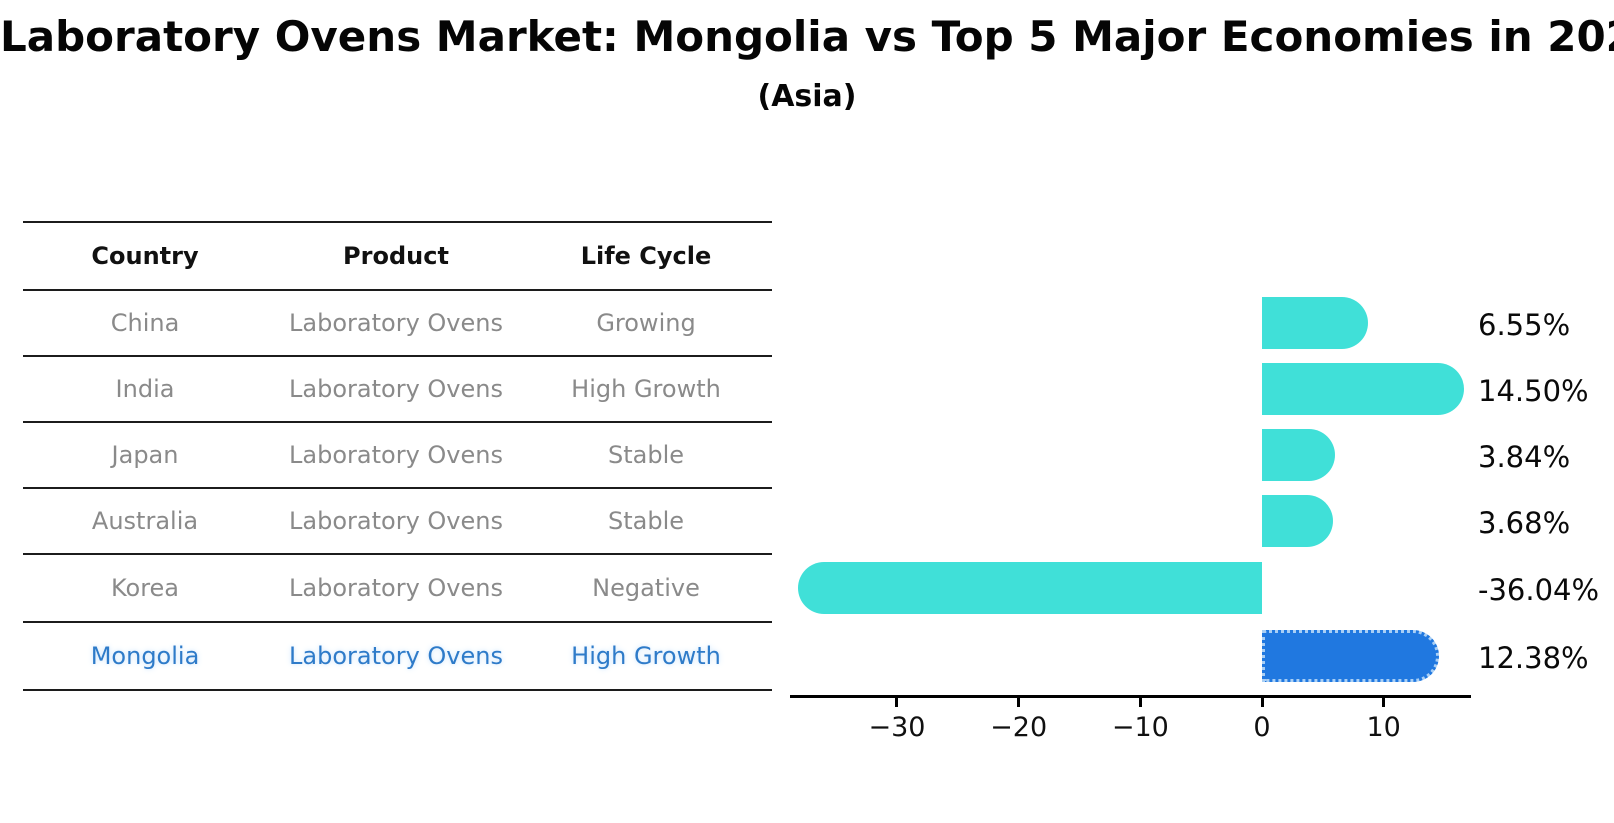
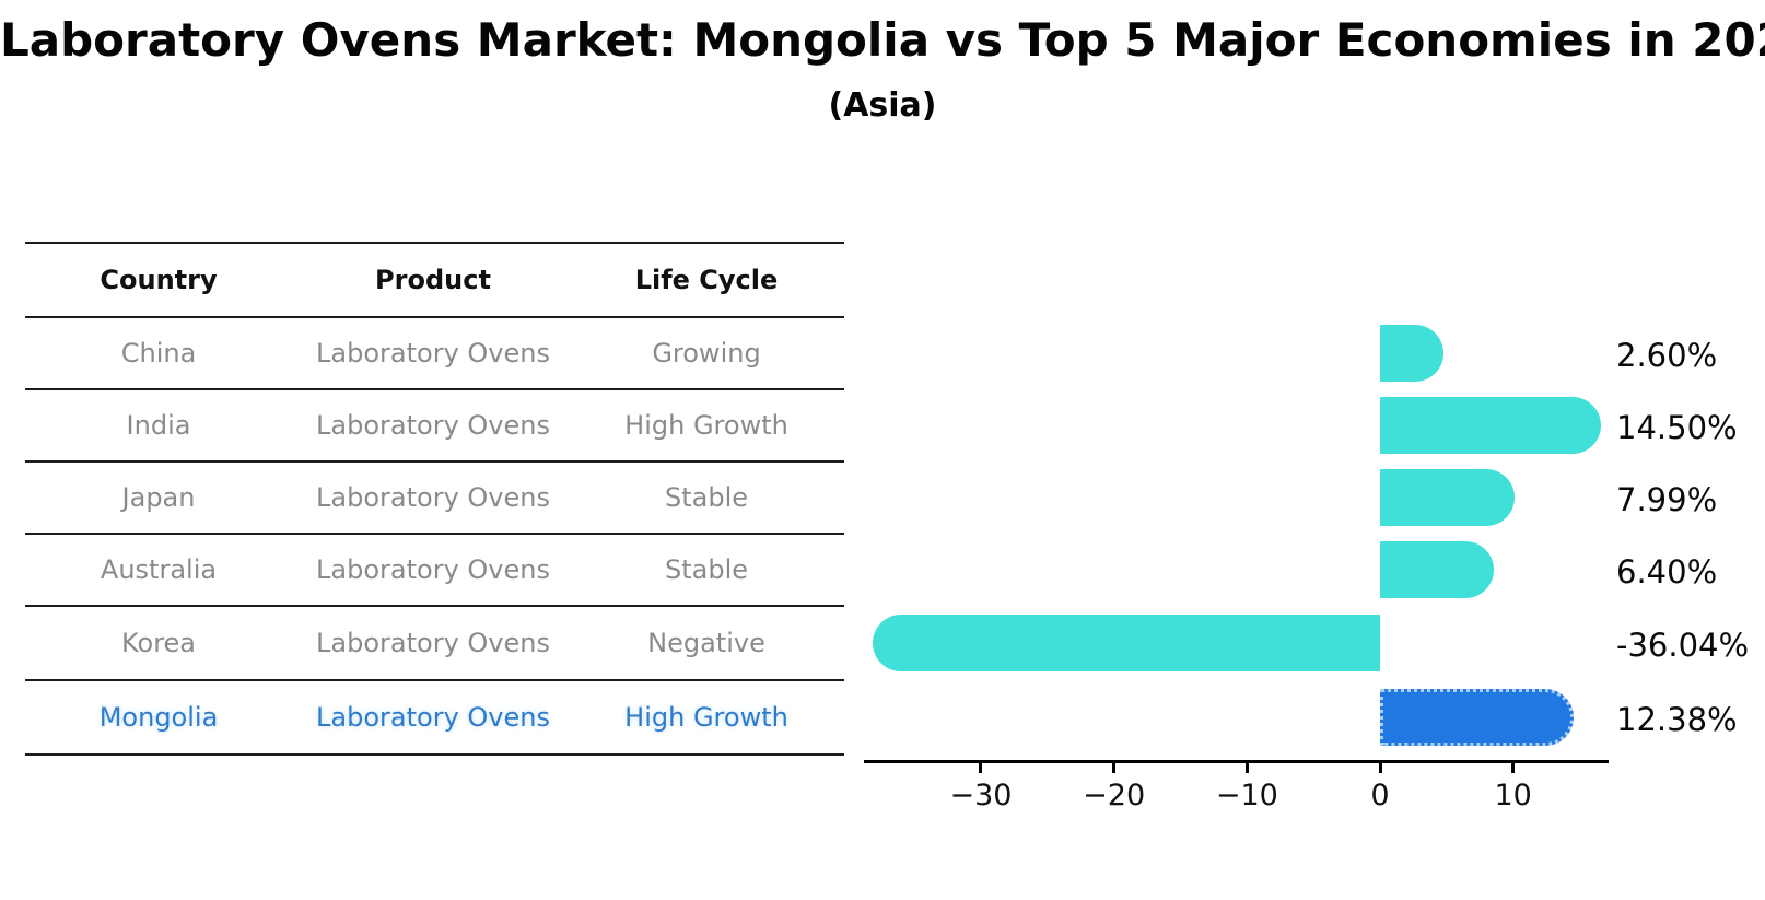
China: 6.55% -> 2.60%
Japan: 3.84% -> 7.99%
Australia: 3.68% -> 6.40%
